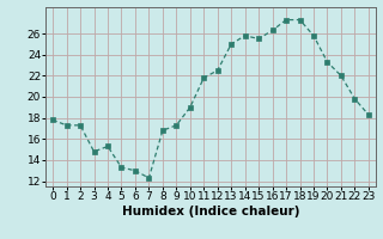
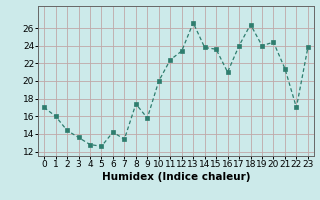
0: 17.8 -> 17.0
1: 17.3 -> 16.0
2: 17.3 -> 14.4
3: 14.8 -> 13.6
4: 15.3 -> 12.8
5: 13.3 -> 12.6
6: 13.0 -> 14.2
7: 12.3 -> 13.4
8: 16.8 -> 17.4
9: 17.3 -> 15.8
10: 19.0 -> 20.0
11: 21.8 -> 22.4
12: 22.5 -> 23.4
13: 25.0 -> 26.6
14: 25.8 -> 23.8
15: 25.5 -> 23.6
16: 26.3 -> 21.0
17: 27.3 -> 24.0
18: 27.3 -> 26.4
19: 25.8 -> 24.0
20: 23.3 -> 24.4
21: 22.0 -> 21.4
22: 19.8 -> 17.0
23: 18.3 -> 23.8
